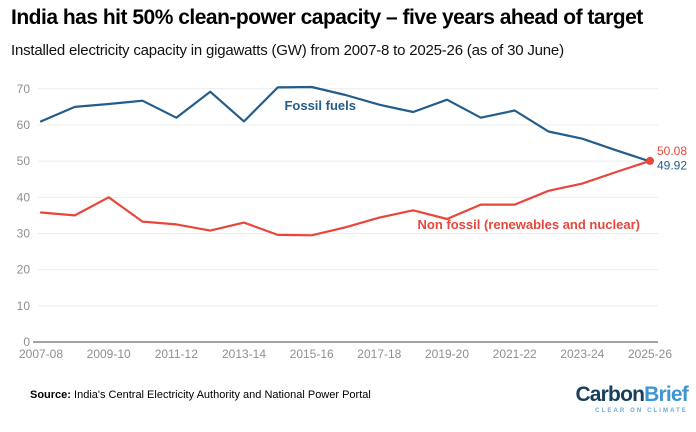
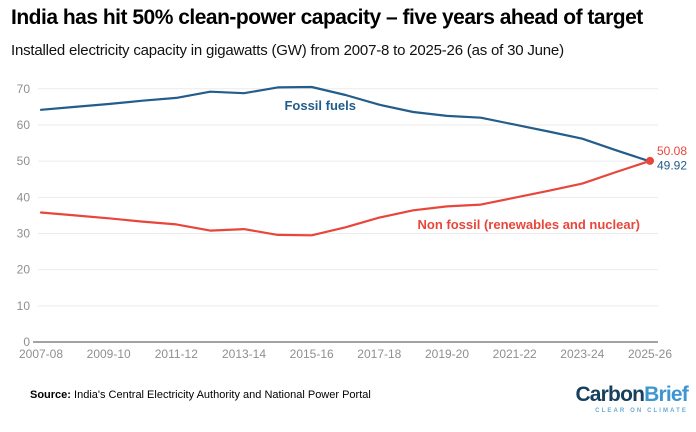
Fossil fuels/2007-08: 61 -> 64
Non fossil (renewables and nuclear)/2009-10: 40 -> 34
Fossil fuels/2011-12: 62 -> 68
Fossil fuels/2013-14: 61 -> 69
Non fossil (renewables and nuclear)/2013-14: 33 -> 31
Fossil fuels/2019-20: 67 -> 62
Non fossil (renewables and nuclear)/2019-20: 34 -> 38
Fossil fuels/2021-22: 64 -> 60
Non fossil (renewables and nuclear)/2021-22: 38 -> 40
